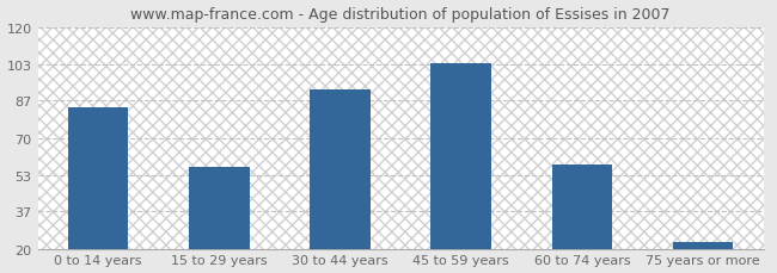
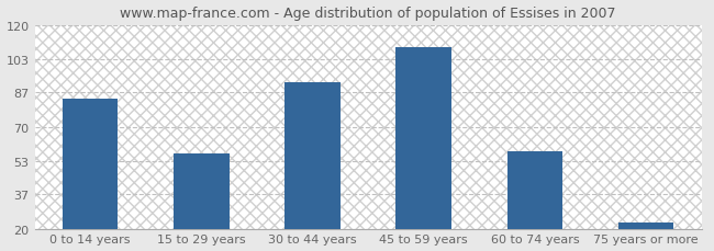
45 to 59 years: 104 -> 109
